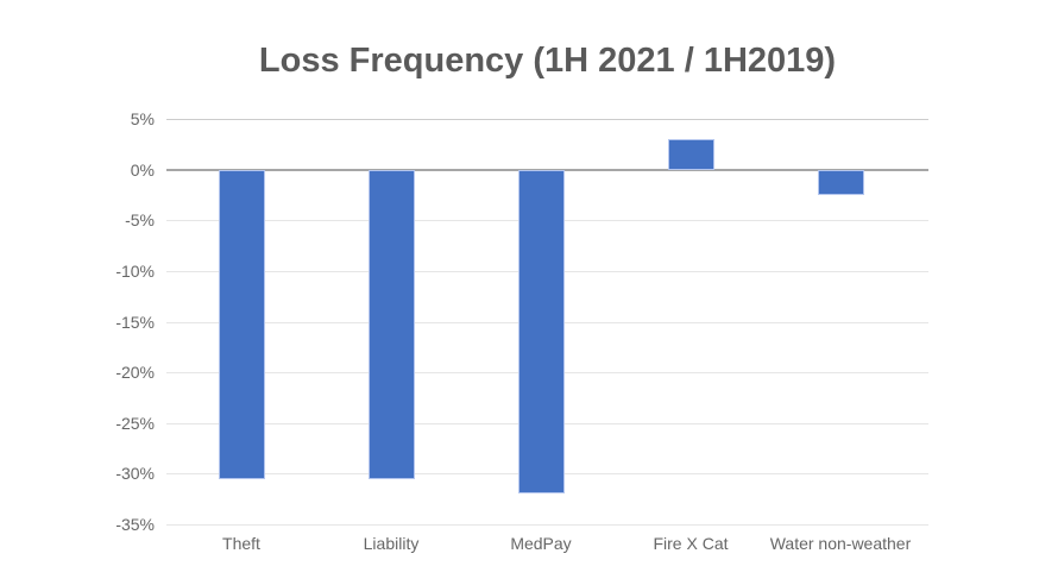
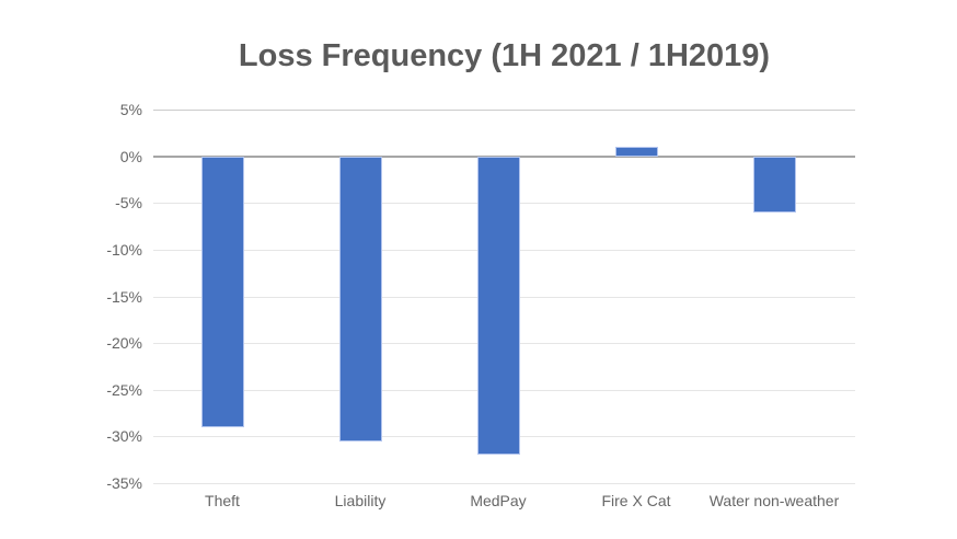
Theft: -30% -> -29%
Fire X Cat: 3% -> 1%
Water non-weather: -2% -> -6%
